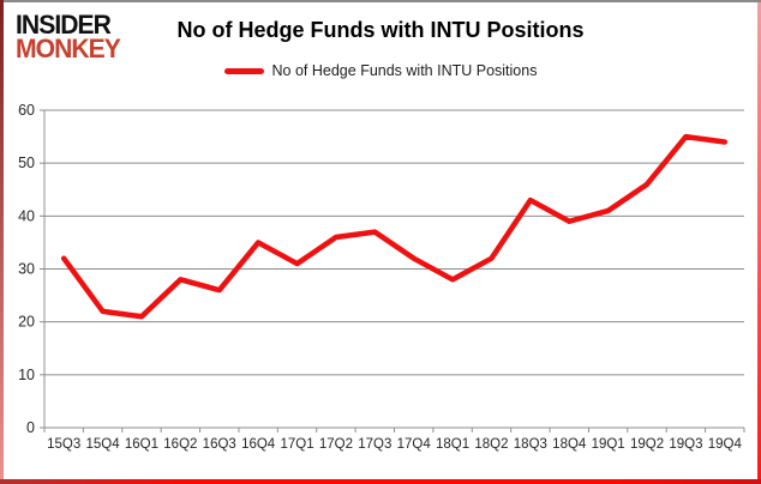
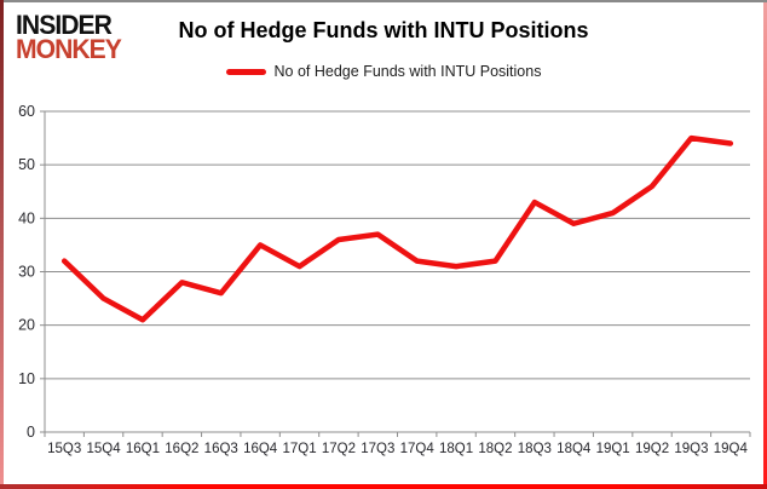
15Q4: 22 -> 25
18Q1: 28 -> 31
